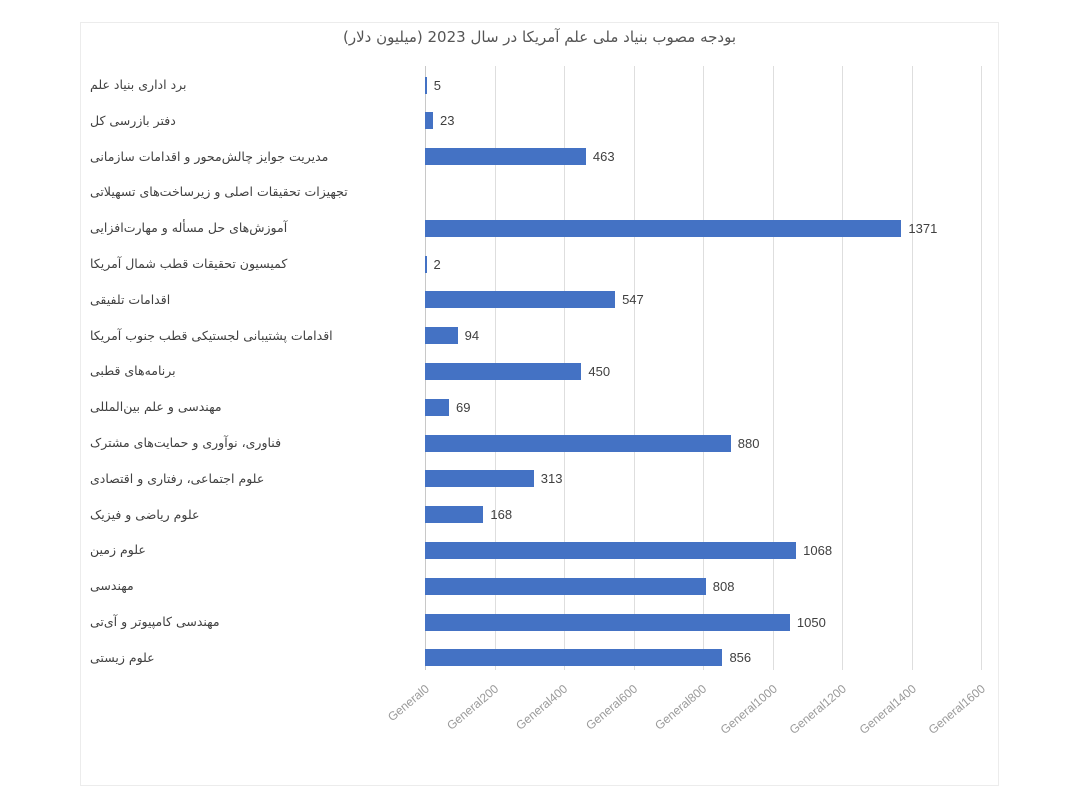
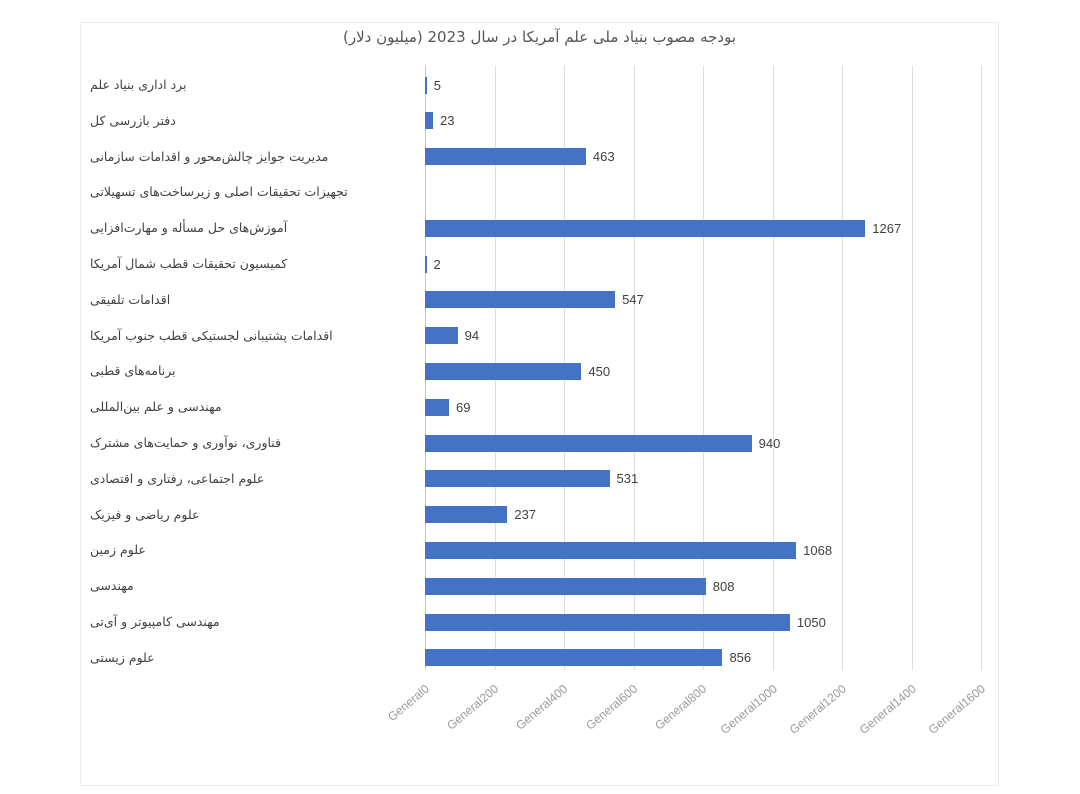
آموزش‌های حل مسأله و مهارت‌افزایی: 1371 -> 1267
فناوری، نوآوری و حمایت‌های مشترک: 880 -> 940
علوم اجتماعی، رفتاری و اقتصادی: 313 -> 531
علوم ریاضی و فیزیک: 168 -> 237
